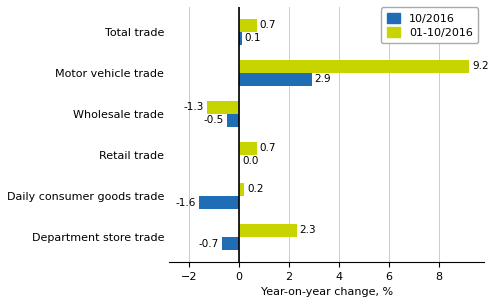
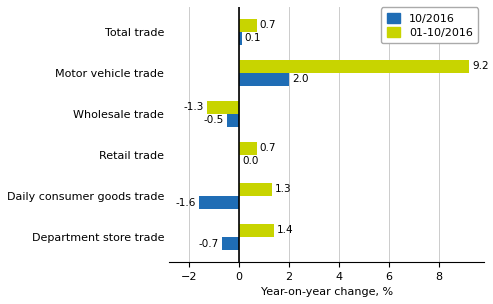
10/2016/Motor vehicle trade: 2.9 -> 2.0
01-10/2016/Daily consumer goods trade: 0.2 -> 1.3
01-10/2016/Department store trade: 2.3 -> 1.4
